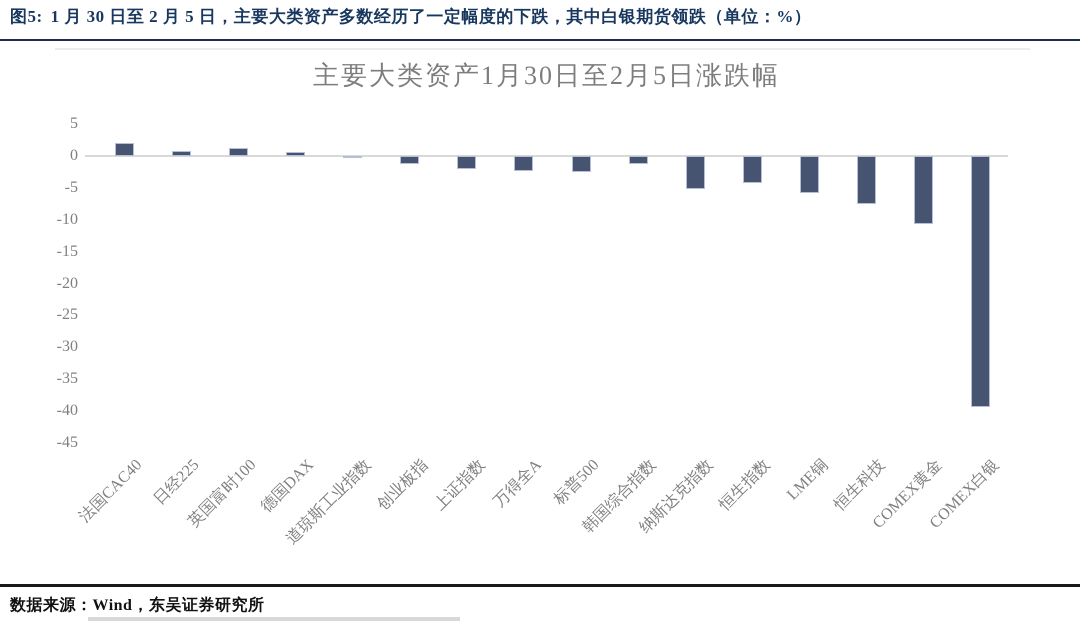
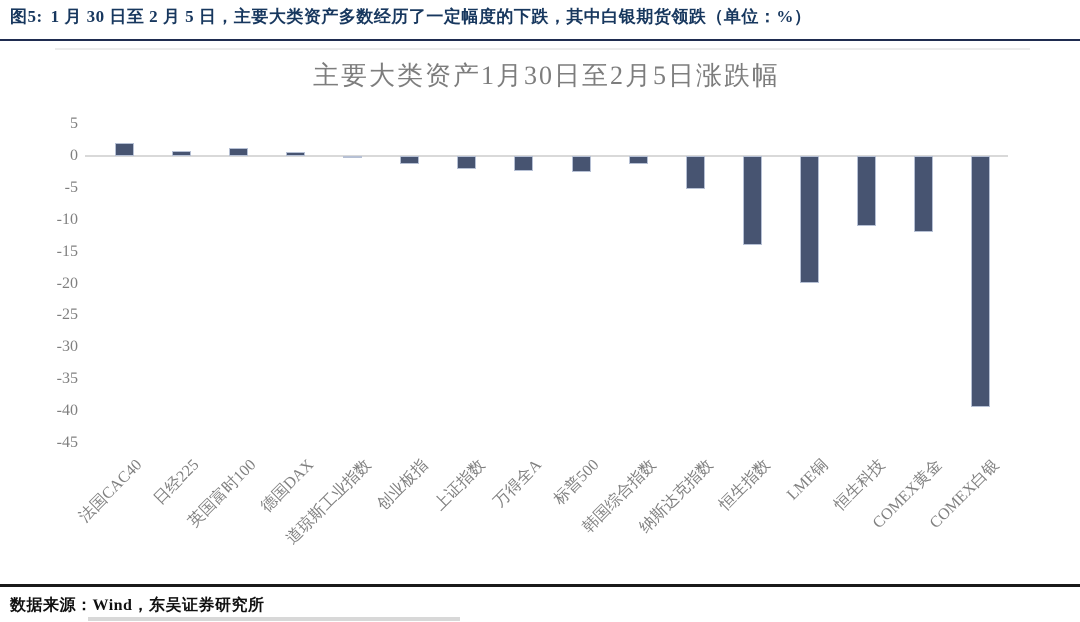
恒生指数: -4 -> -14
LME铜: -6 -> -20
恒生科技: -8 -> -11
COMEX黄金: -11 -> -12
